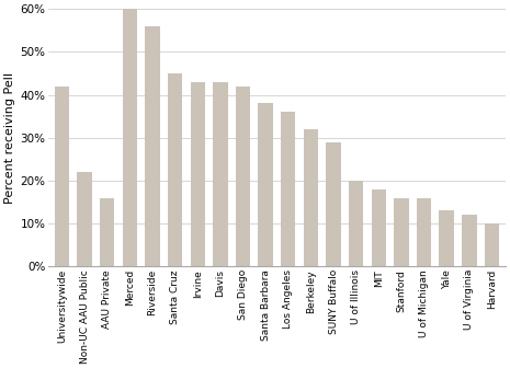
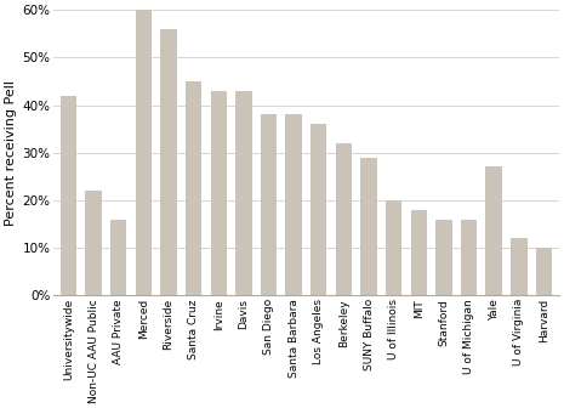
San Diego: 42% -> 38%
Yale: 13% -> 27%
